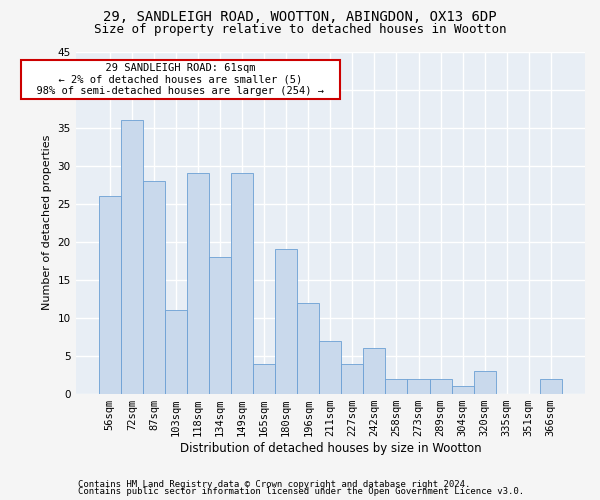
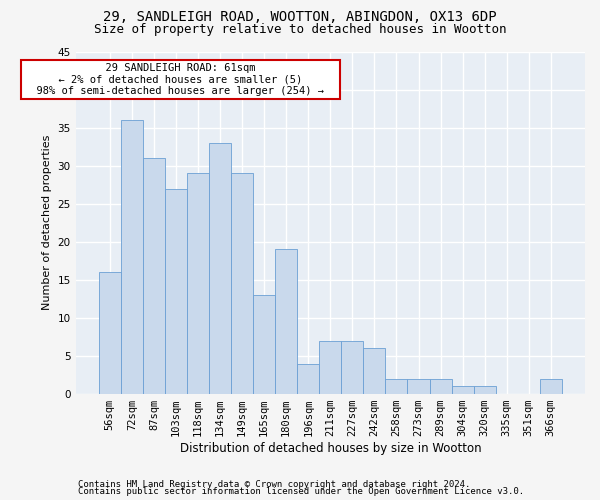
56sqm: 26 -> 16
87sqm: 28 -> 31
103sqm: 11 -> 27
134sqm: 18 -> 33
165sqm: 4 -> 13
196sqm: 12 -> 4
227sqm: 4 -> 7
320sqm: 3 -> 1
